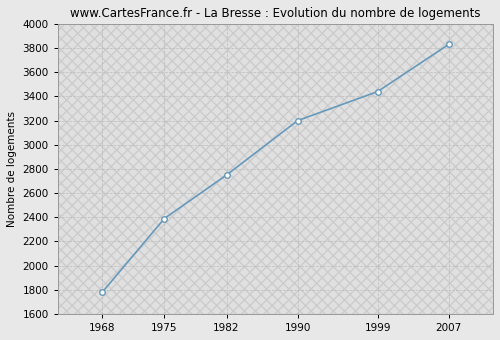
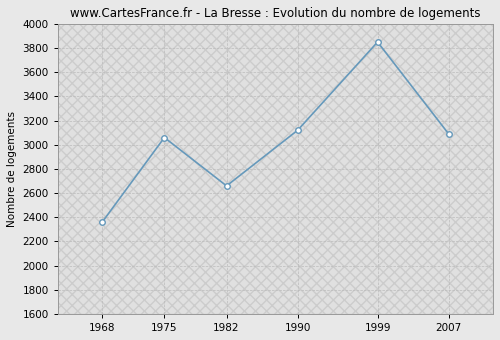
1968: 1780 -> 2360
1975: 2390 -> 3060
1982: 2750 -> 2660
1990: 3200 -> 3120
1999: 3440 -> 3850
2007: 3830 -> 3090
